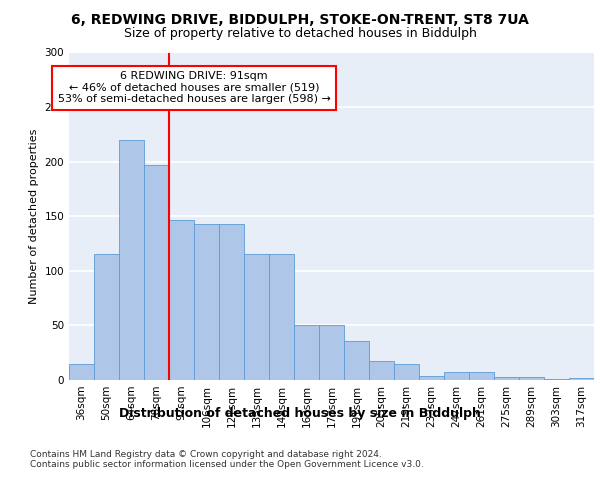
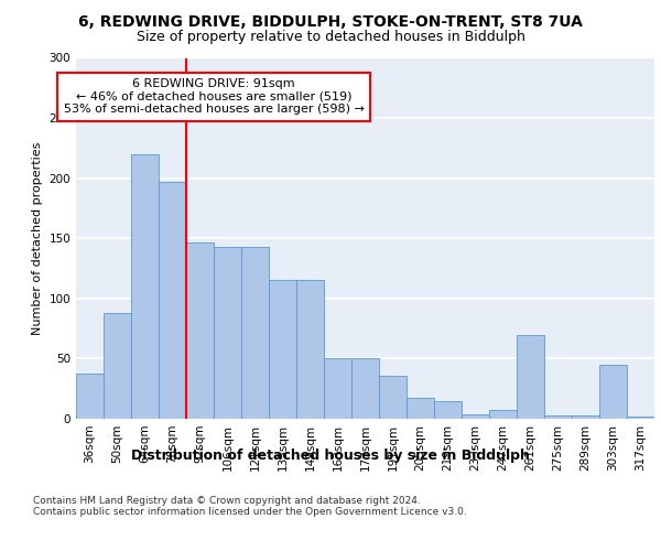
36sqm: 15 -> 38
50sqm: 115 -> 88
261sqm: 7 -> 70
303sqm: 1 -> 45
